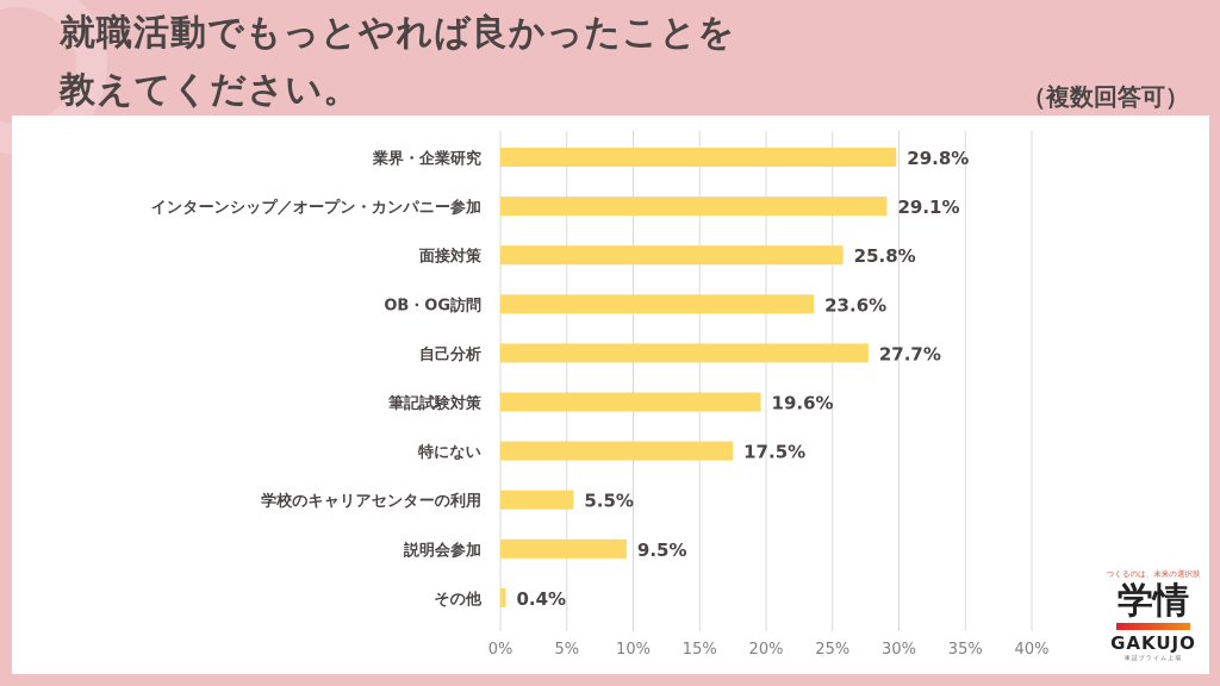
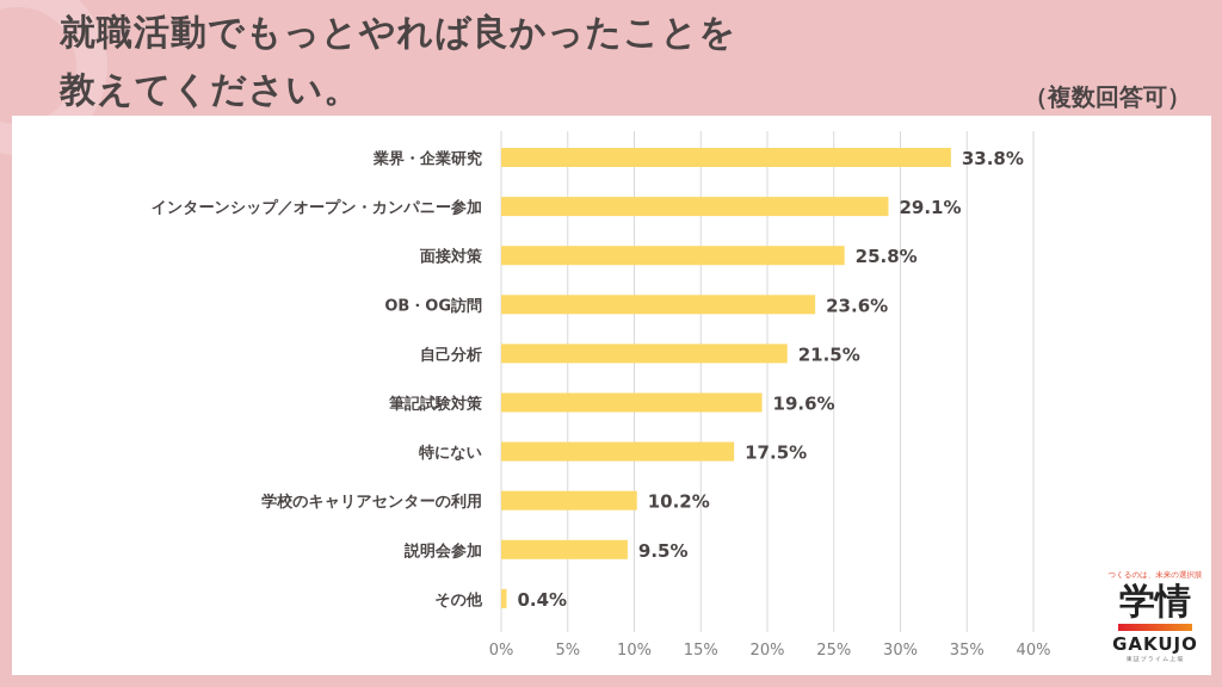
業界・企業研究: 29.8% -> 33.8%
自己分析: 27.7% -> 21.5%
学校のキャリアセンターの利用: 5.5% -> 10.2%
